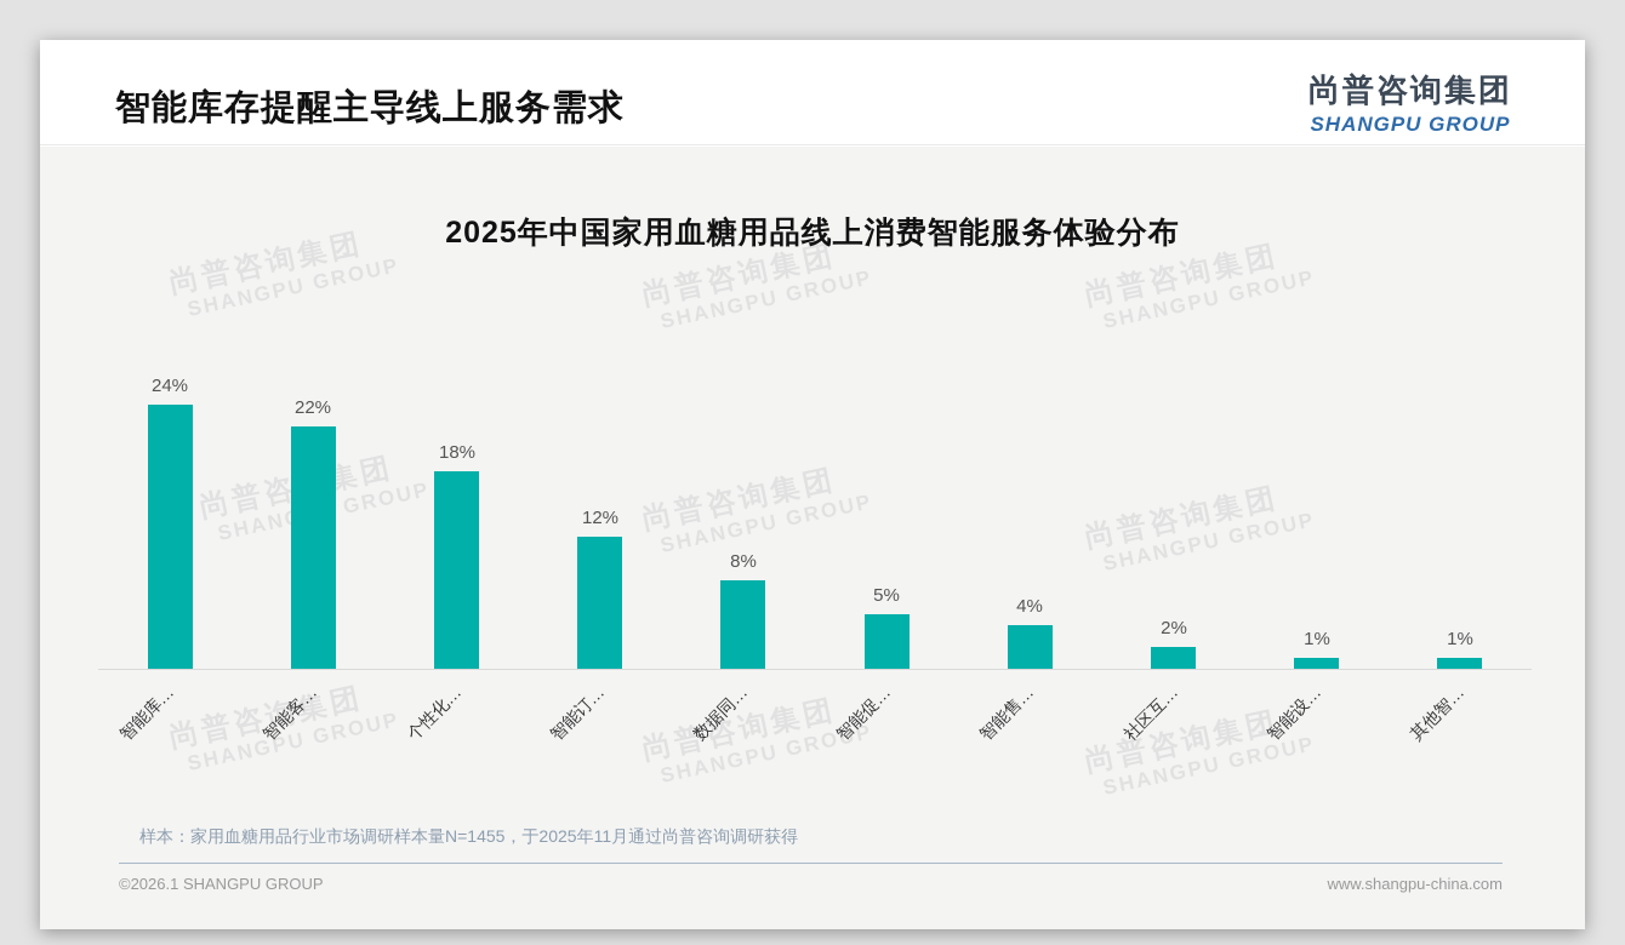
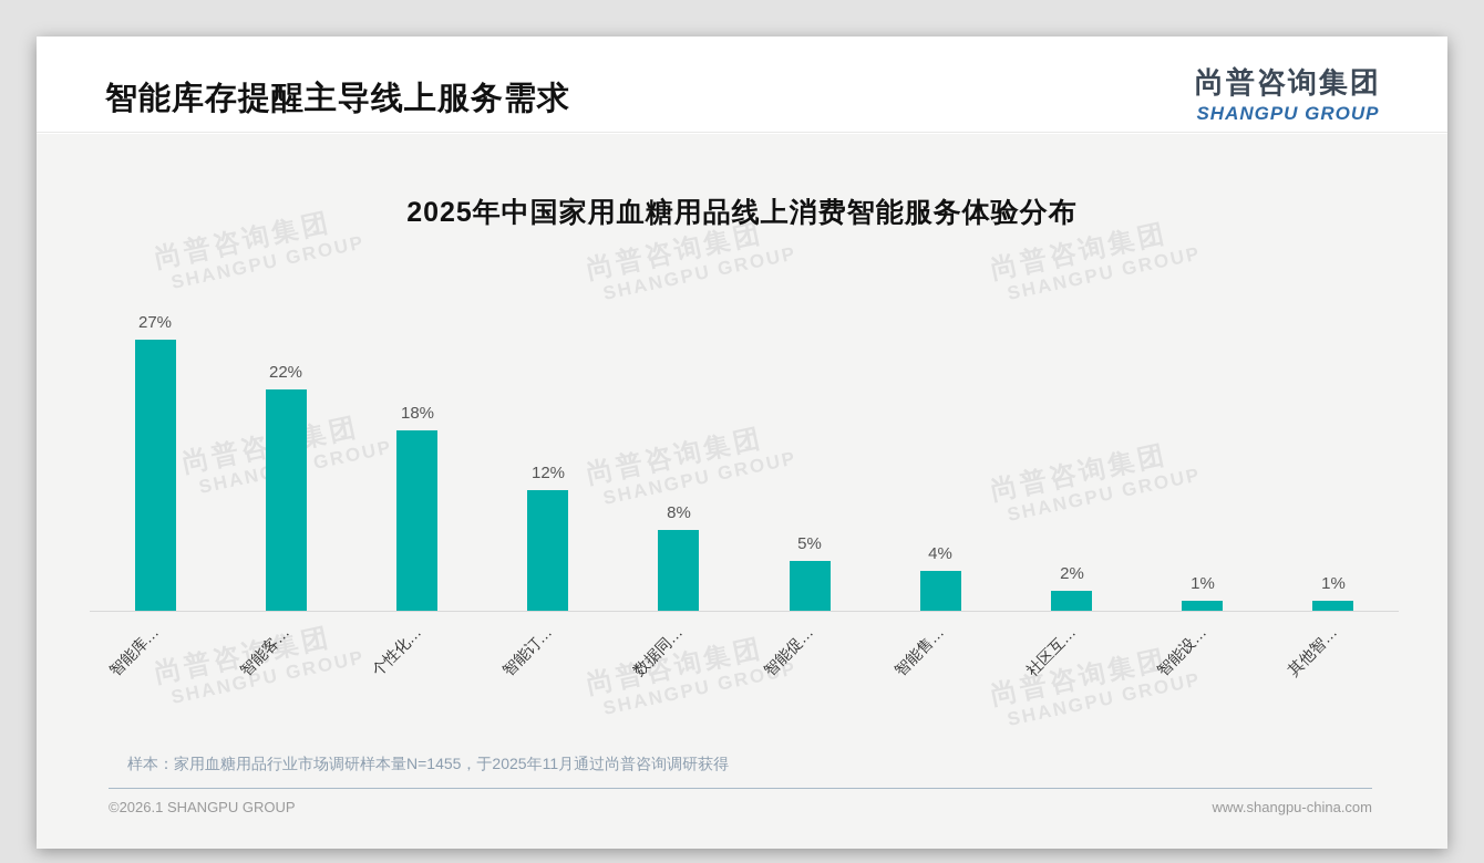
智能库…: 24% -> 27%
